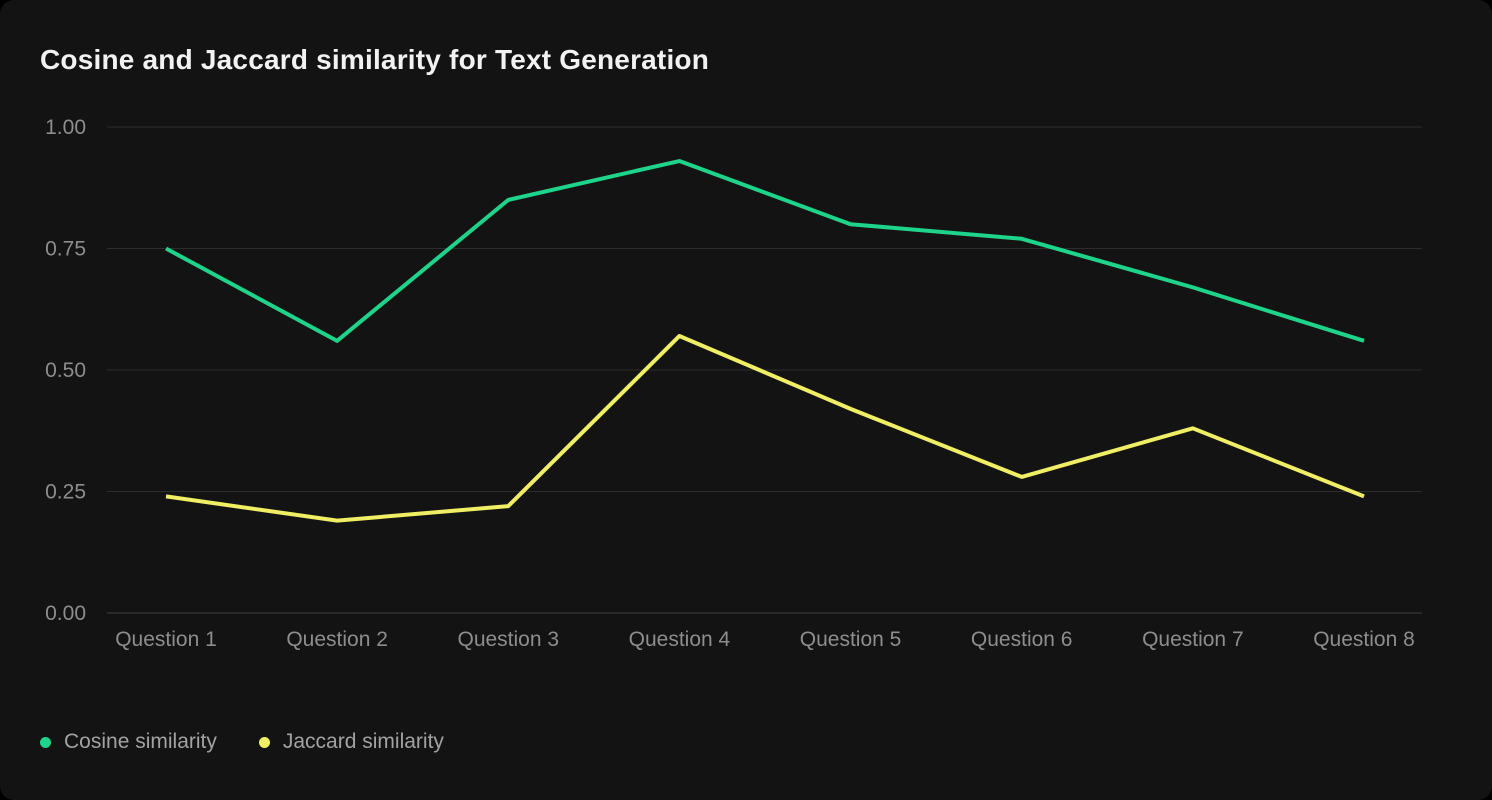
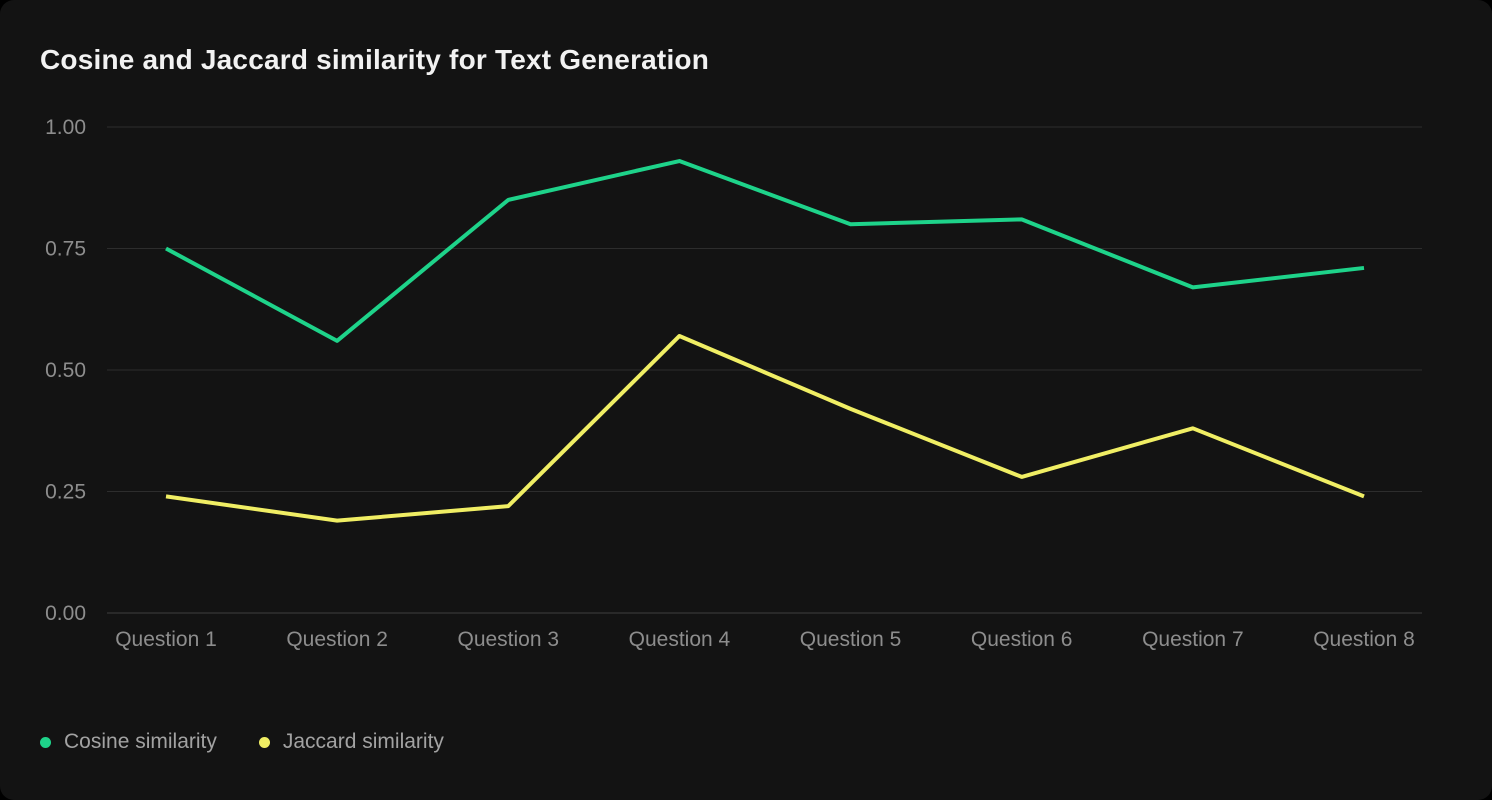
Cosine similarity/Question 6: 0.77 -> 0.81
Cosine similarity/Question 8: 0.56 -> 0.71
